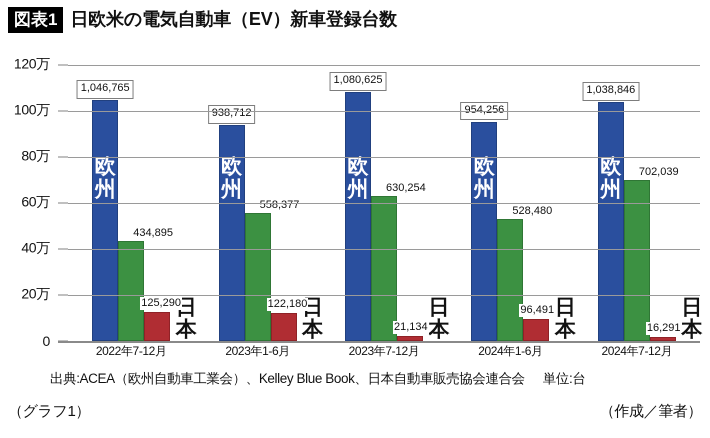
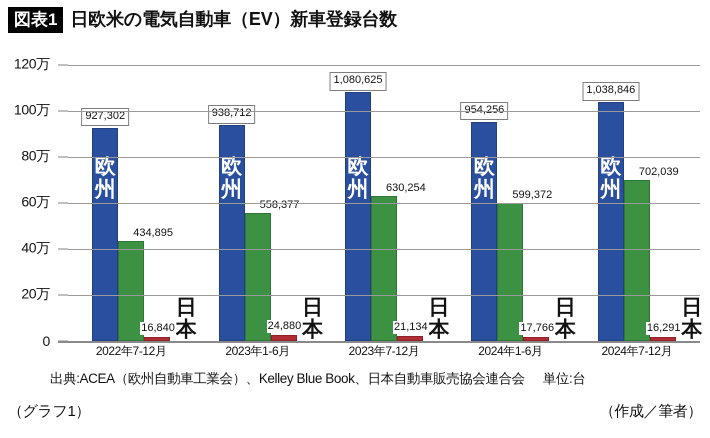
欧州/2022年7-12月: 1,046,765 -> 927,302
日本/2022年7-12月: 125,290 -> 16,840
日本/2023年1-6月: 122,180 -> 24,880
米国/2024年1-6月: 528,480 -> 599,372
日本/2024年1-6月: 96,491 -> 17,766
